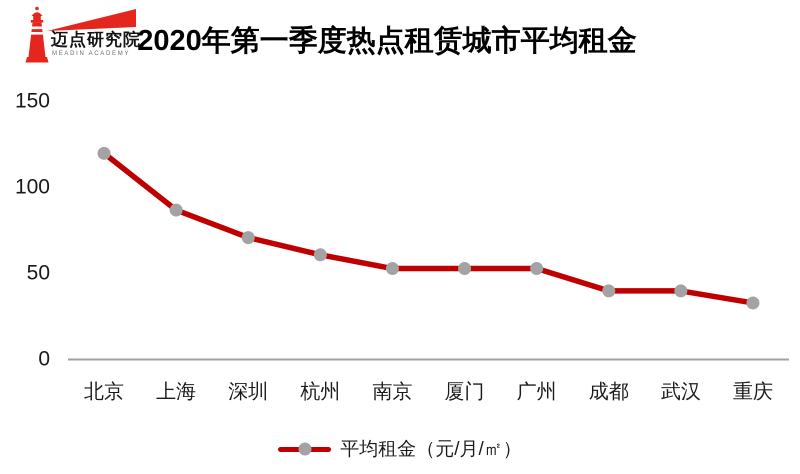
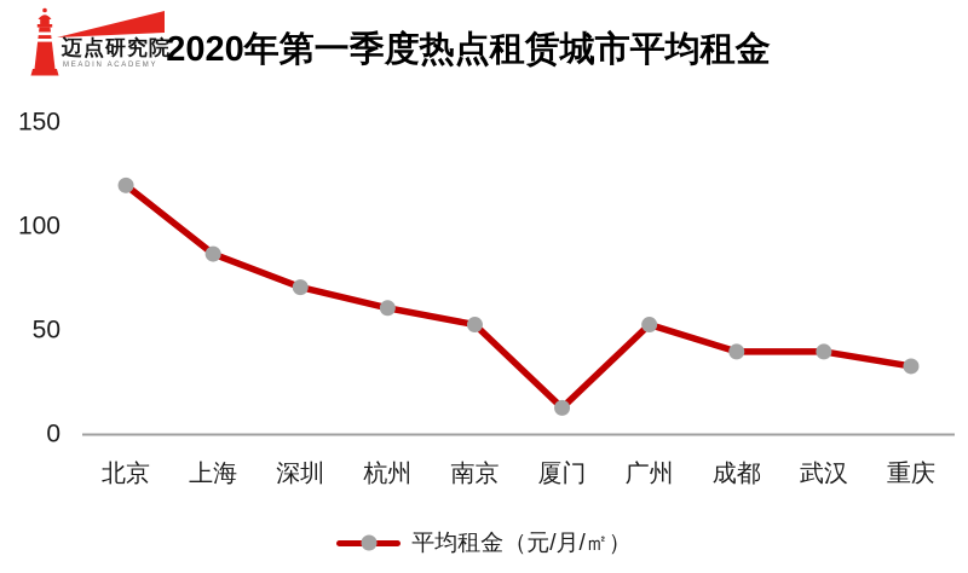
厦门: 52 -> 12
